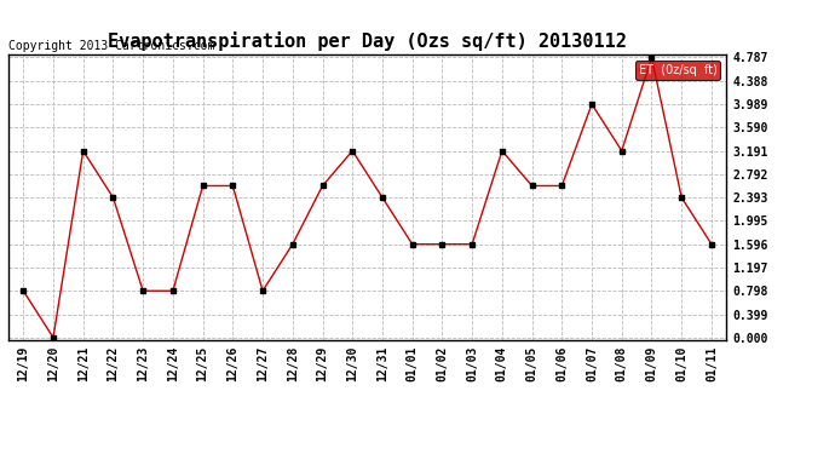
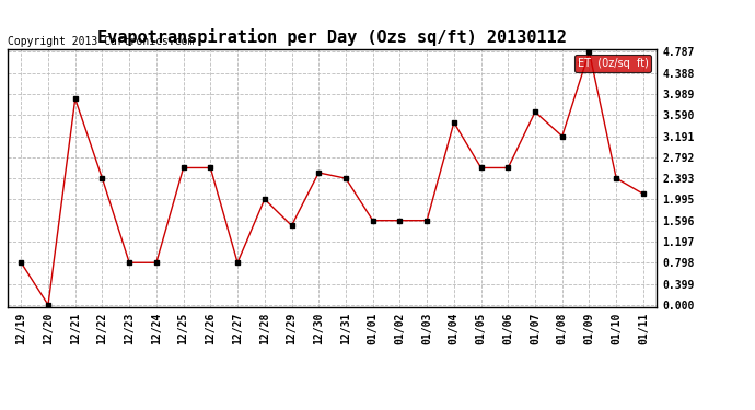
12/21: 3.19 -> 3.90
12/28: 1.60 -> 2.00
12/29: 2.59 -> 1.50
12/30: 3.19 -> 2.50
01/04: 3.19 -> 3.45
01/07: 3.99 -> 3.65
01/11: 1.60 -> 2.10
